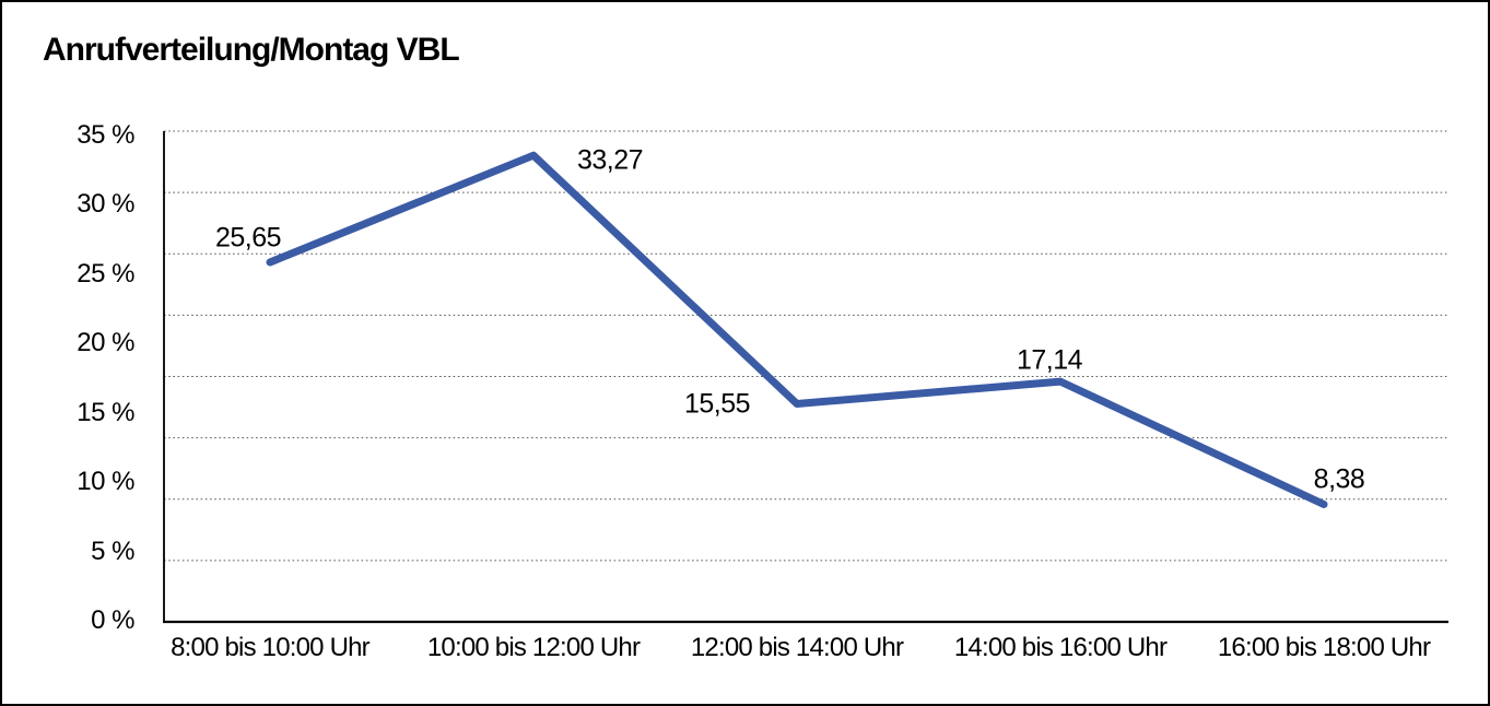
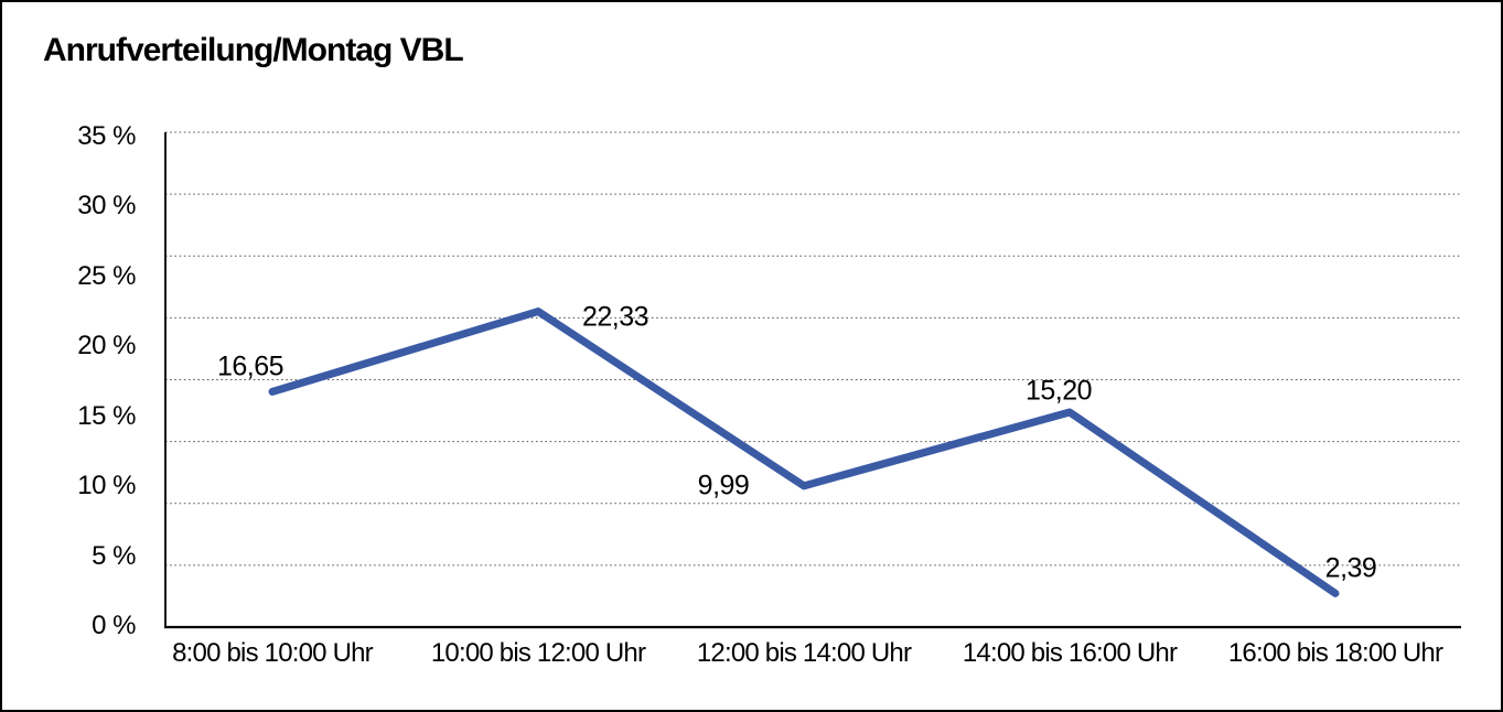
8:00 bis 10:00 Uhr: 25,65 -> 16,65
10:00 bis 12:00 Uhr: 33,27 -> 22,33
12:00 bis 14:00 Uhr: 15,55 -> 9,99
14:00 bis 16:00 Uhr: 17,14 -> 15,20
16:00 bis 18:00 Uhr: 8,38 -> 2,39
